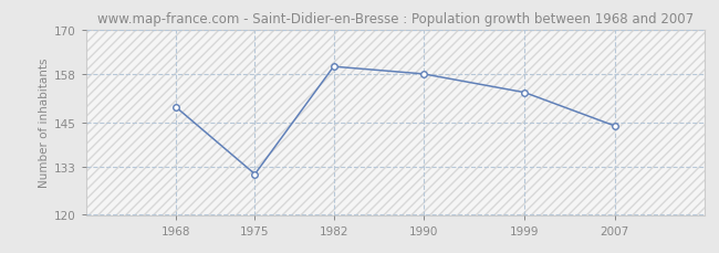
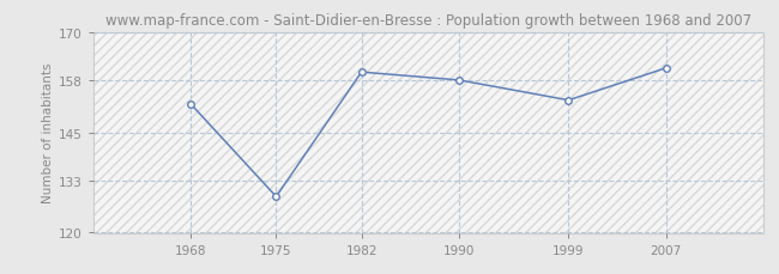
1968: 149 -> 152
1975: 131 -> 129
2007: 144 -> 161
